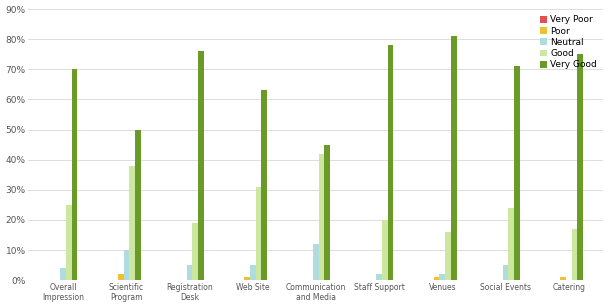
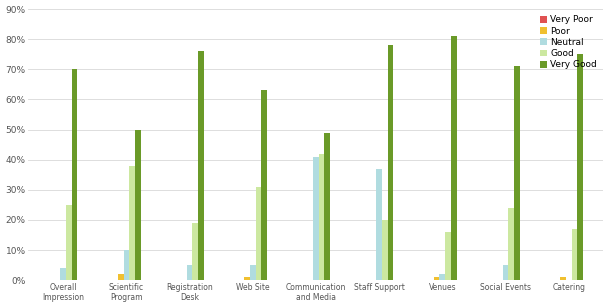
Neutral/Communication and Media: 12% -> 41%
Very Good/Communication and Media: 45% -> 49%
Neutral/Staff Support: 2% -> 37%
